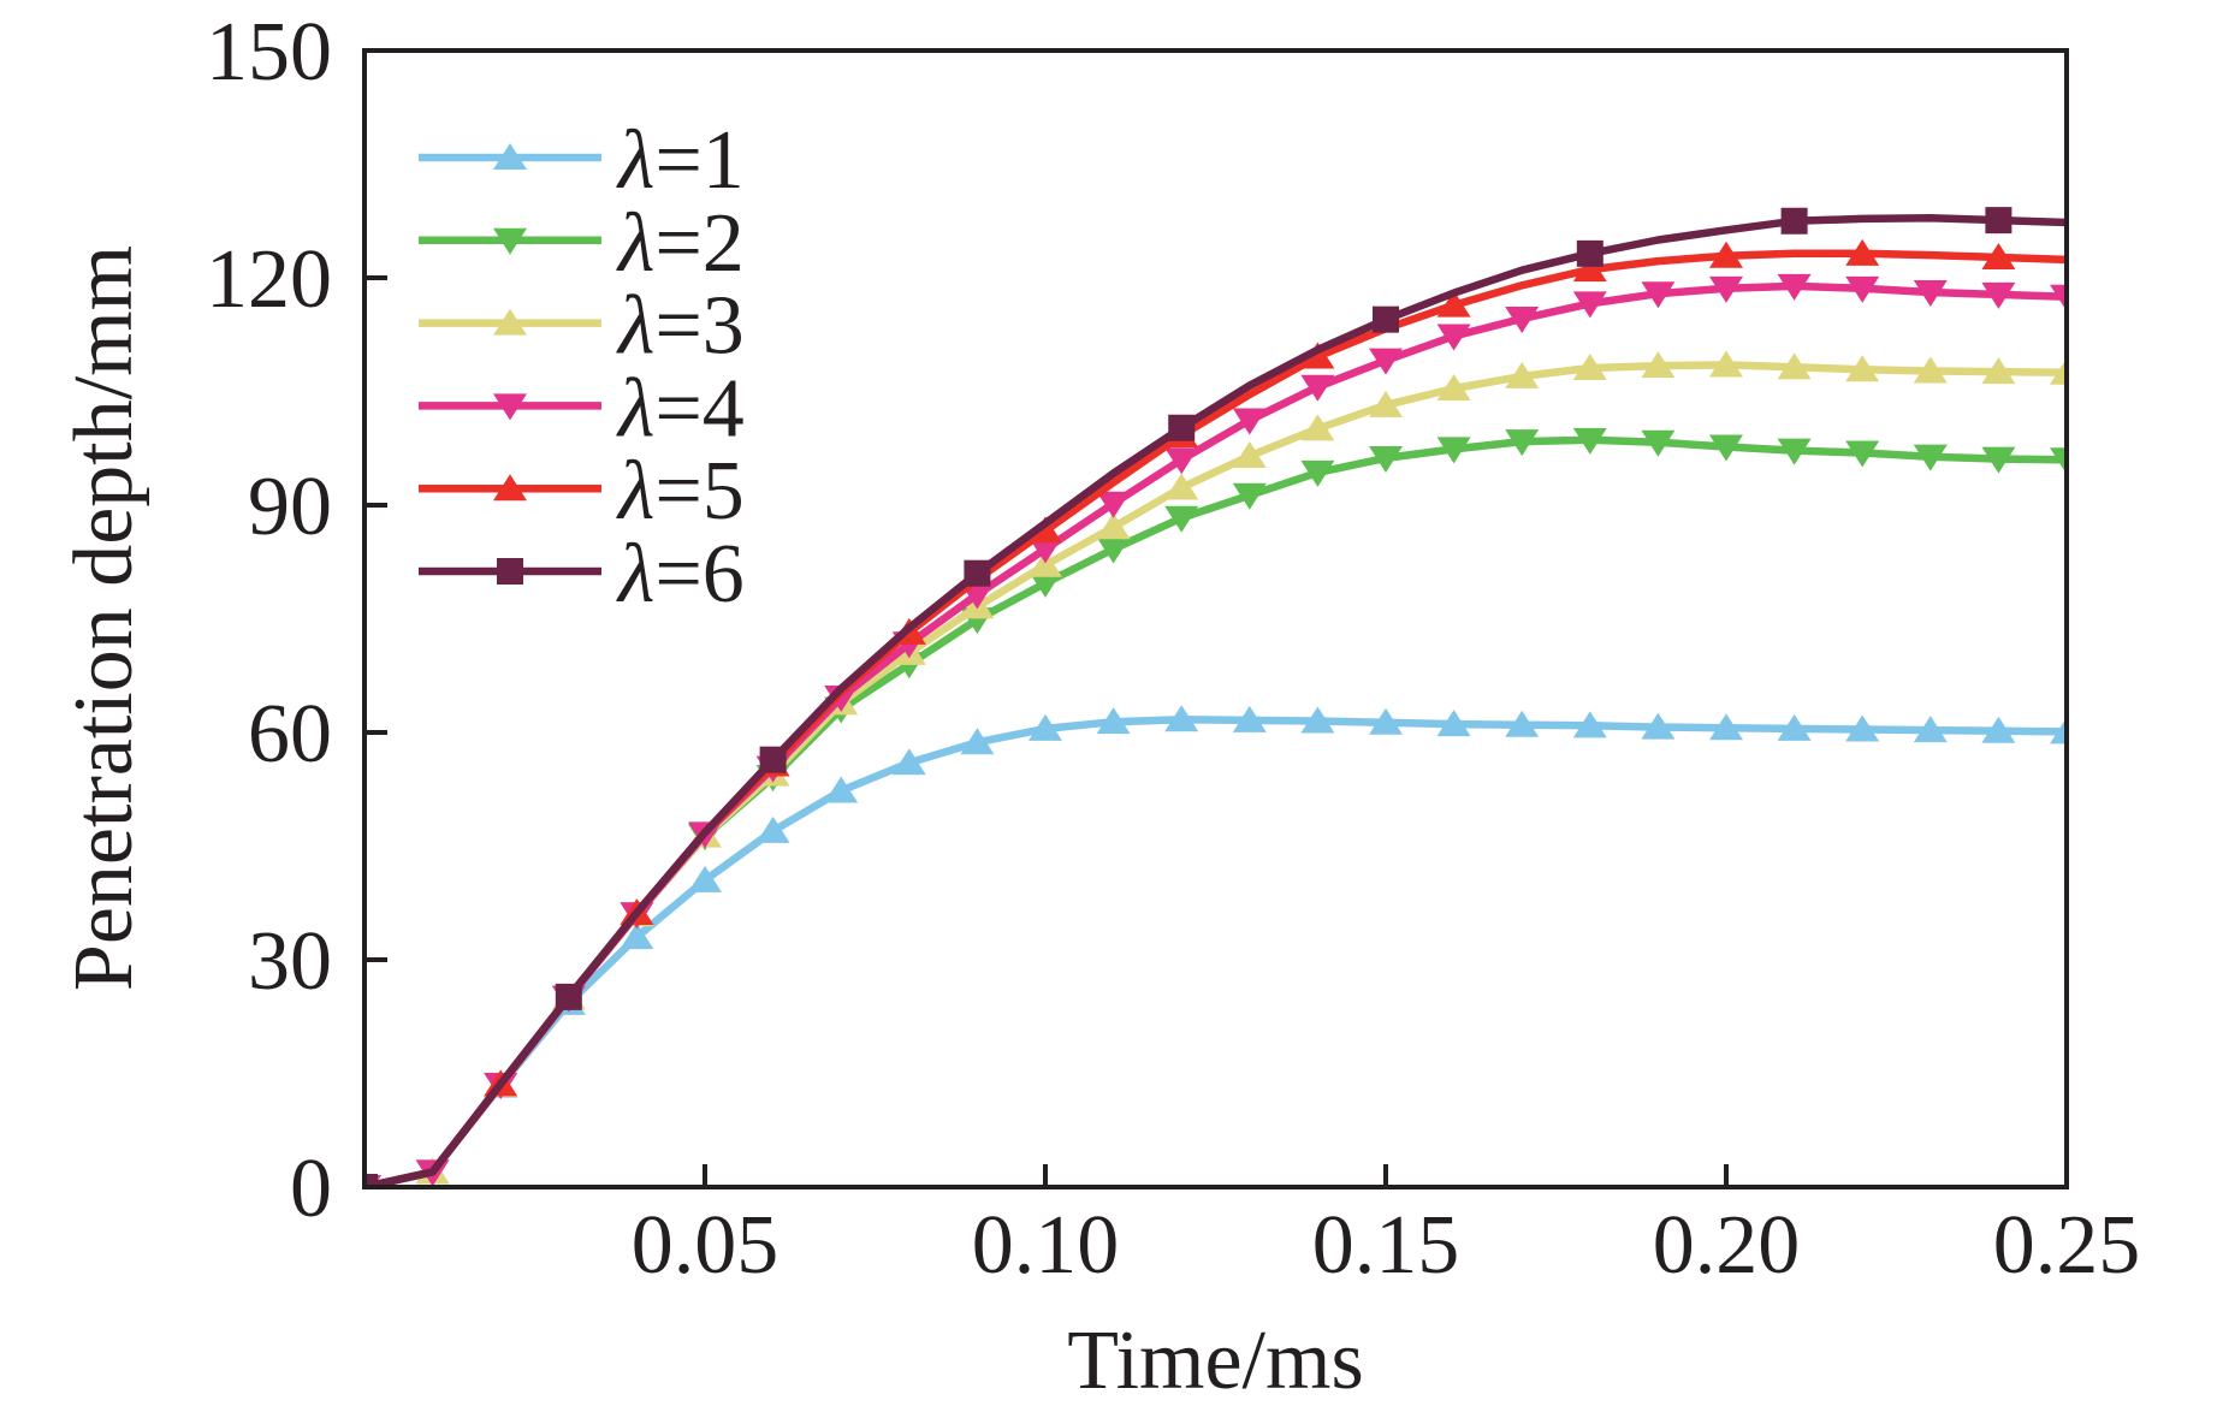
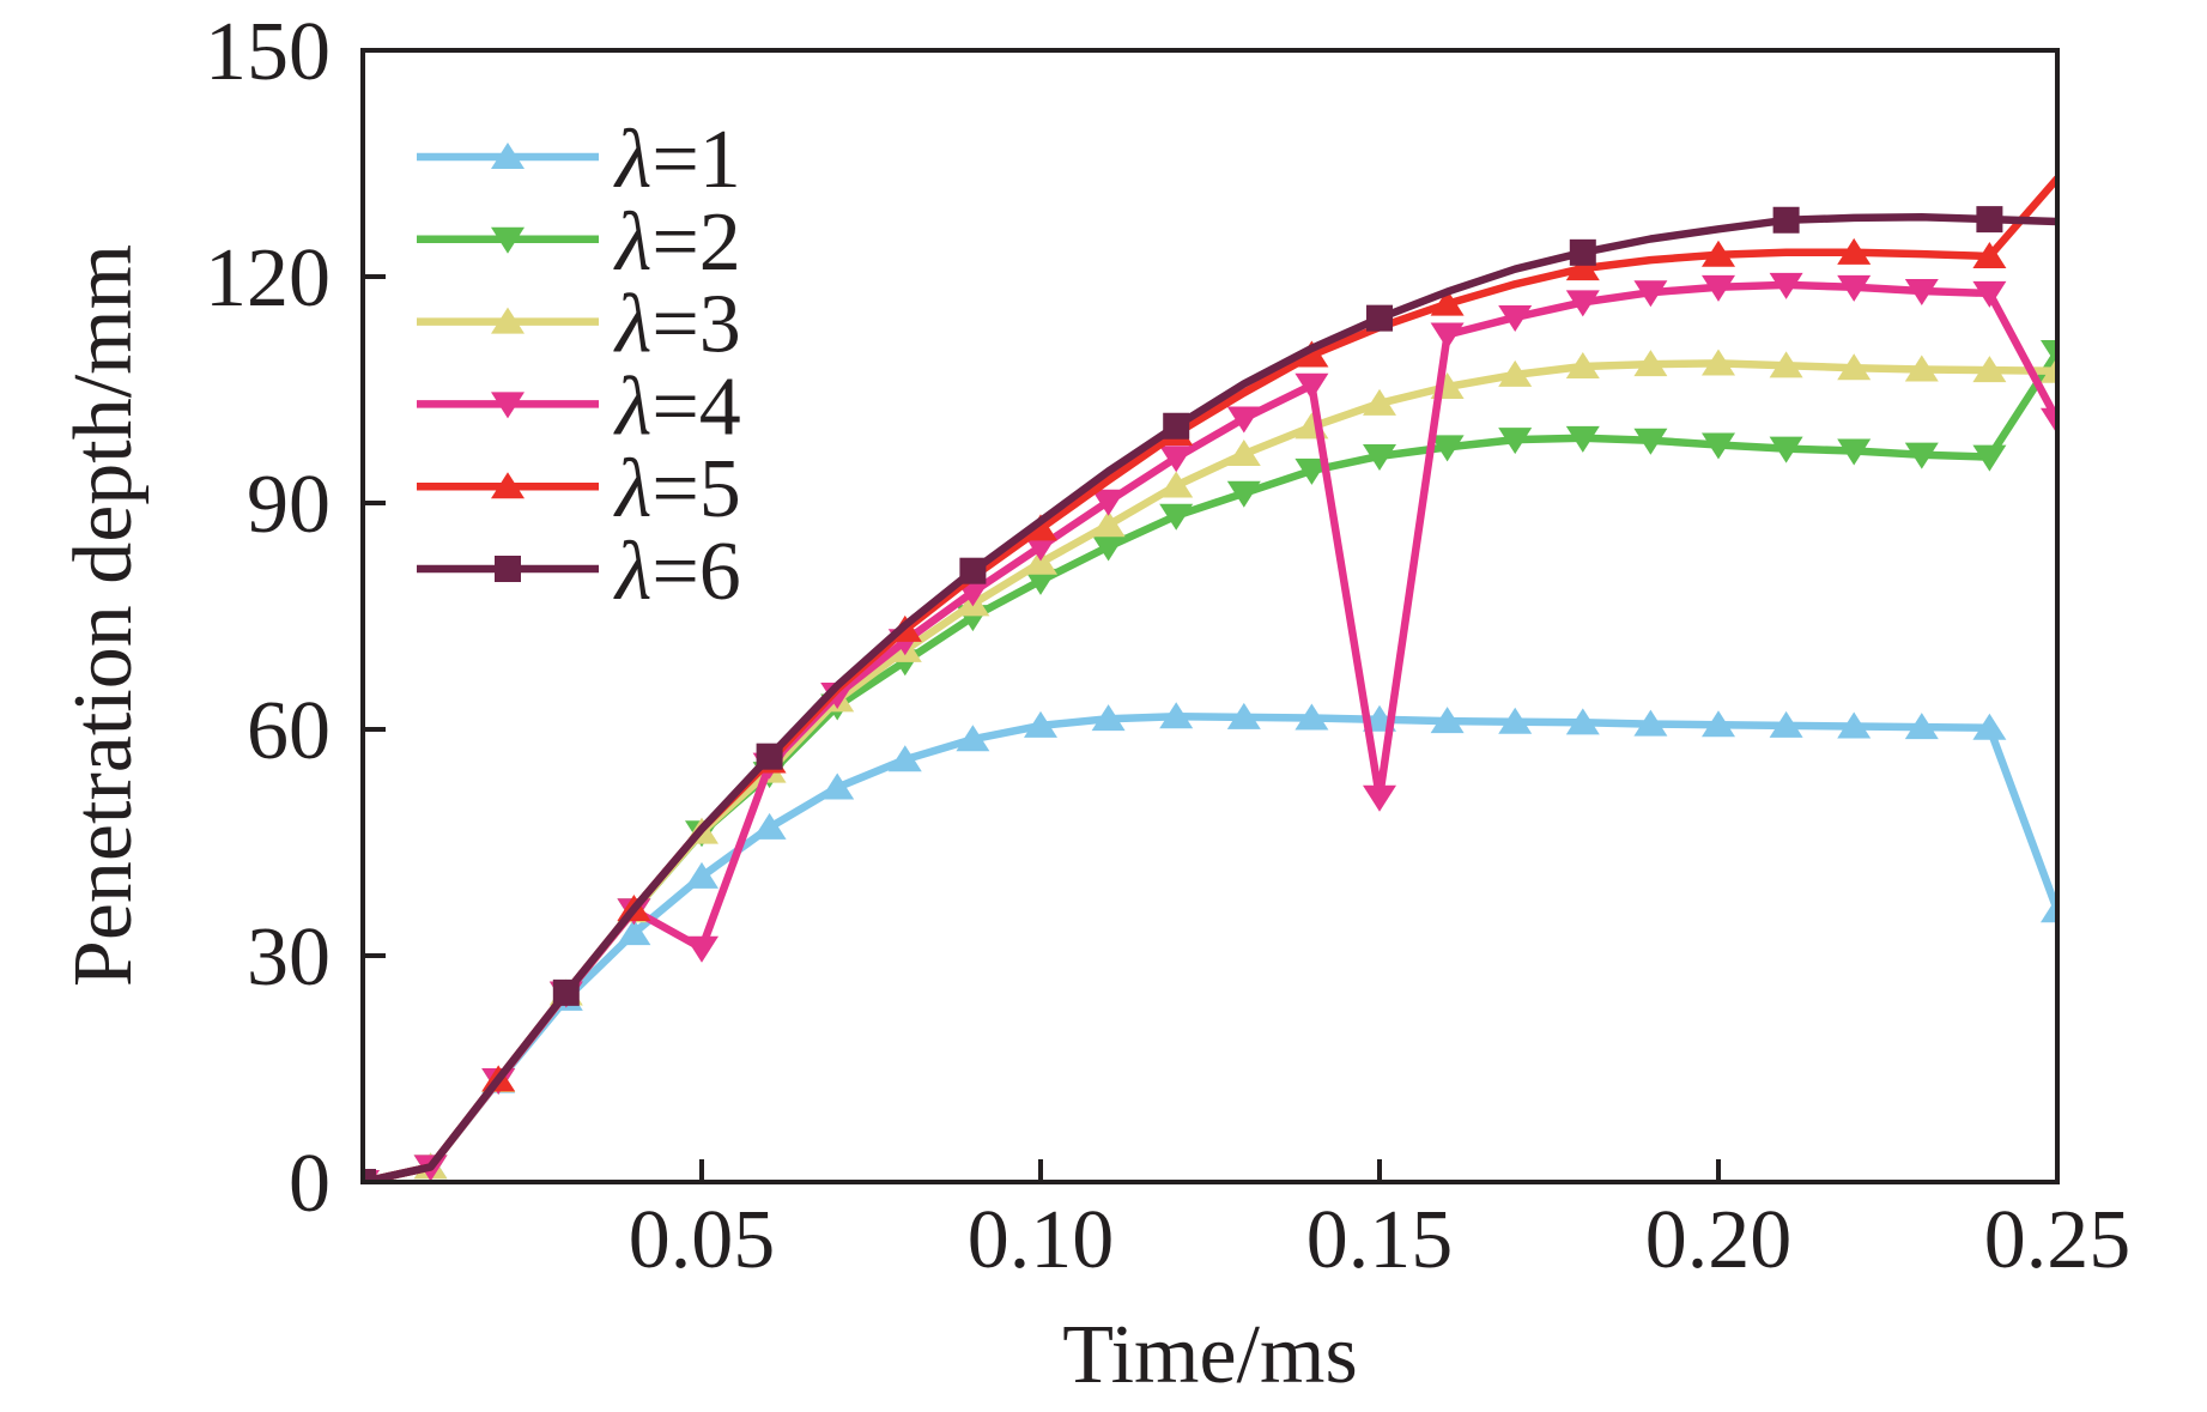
λ=4/0.05: 47 -> 31
λ=4/0.15: 109 -> 51
λ=1/0.25: 60 -> 36
λ=2/0.25: 96 -> 110
λ=4/0.25: 118 -> 101
λ=5/0.25: 122 -> 133
